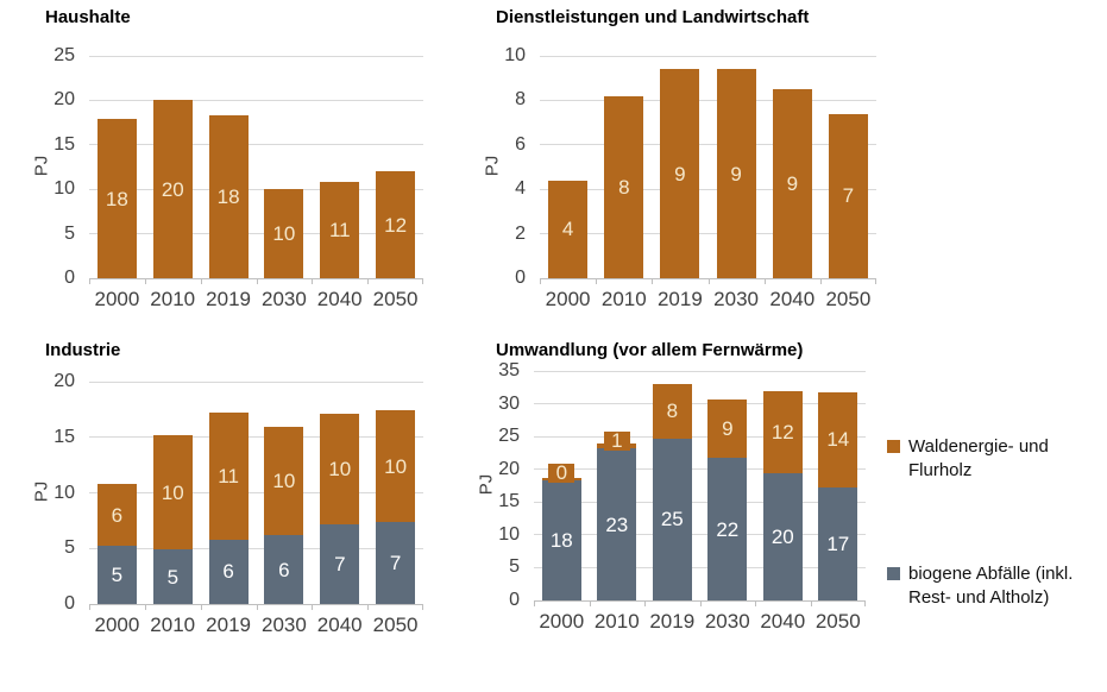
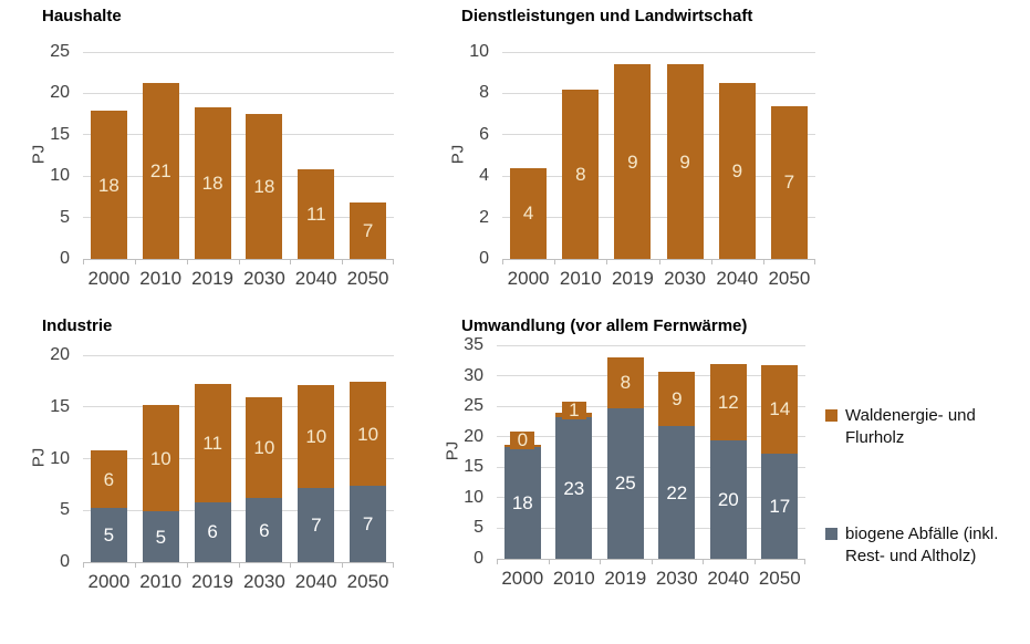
Haushalte/2010: 20 -> 21
Haushalte/2030: 10 -> 18
Haushalte/2050: 12 -> 7
